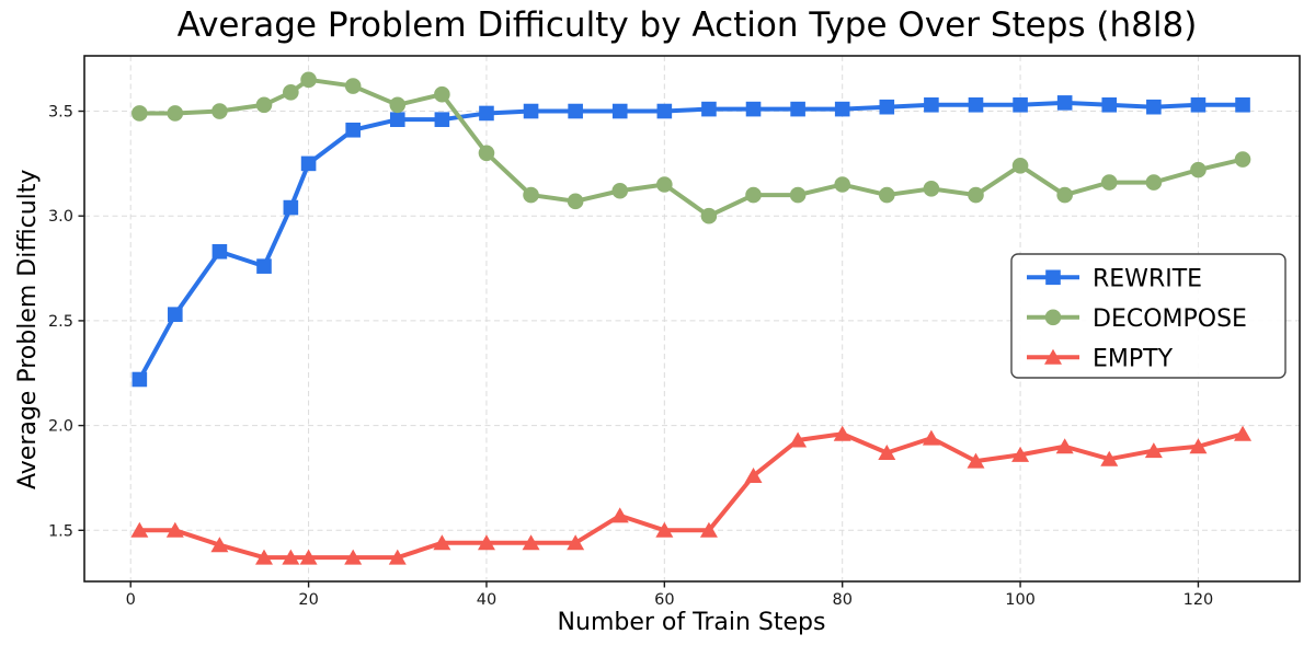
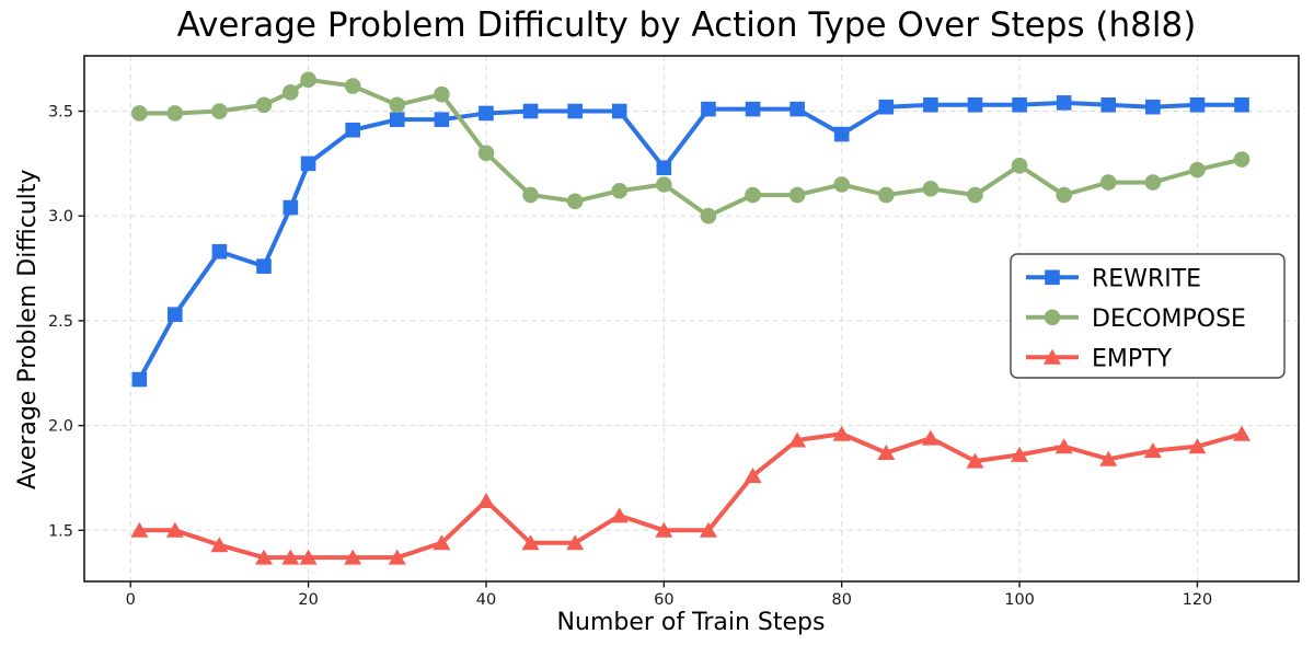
EMPTY/40: 1.44 -> 1.64
REWRITE/60: 3.50 -> 3.23
REWRITE/80: 3.51 -> 3.39
